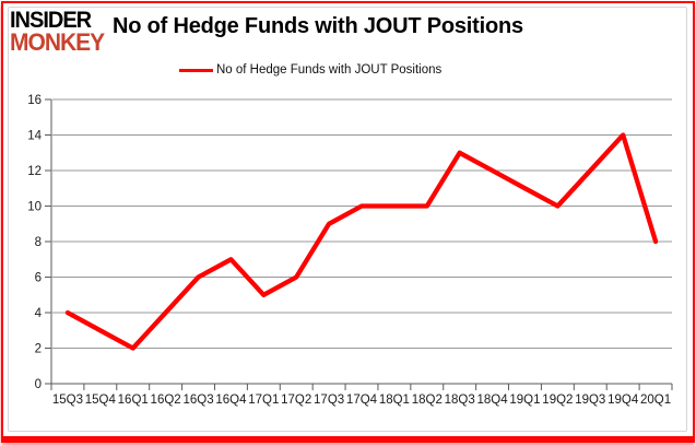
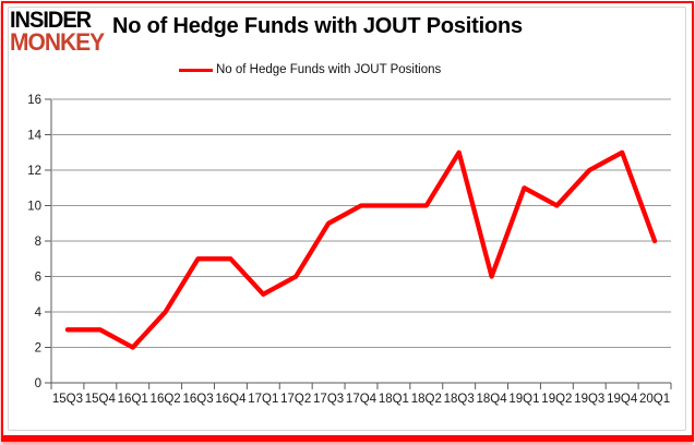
15Q3: 4 -> 3
16Q3: 6 -> 7
18Q4: 12 -> 6
19Q4: 14 -> 13
